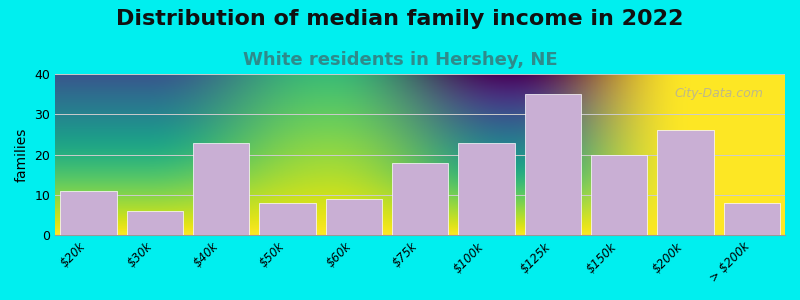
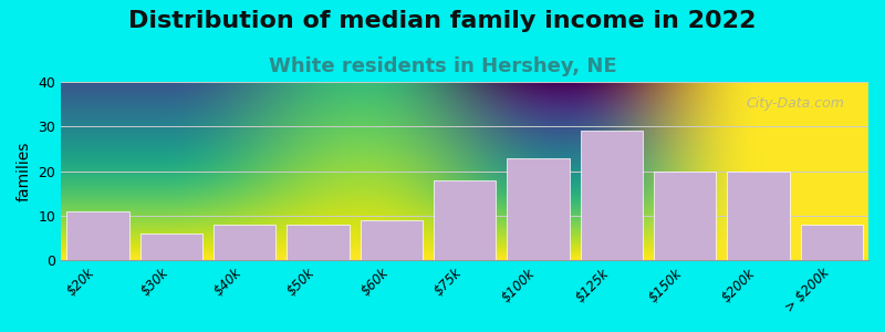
$40k: 23 -> 8
$125k: 35 -> 29
$200k: 26 -> 20
